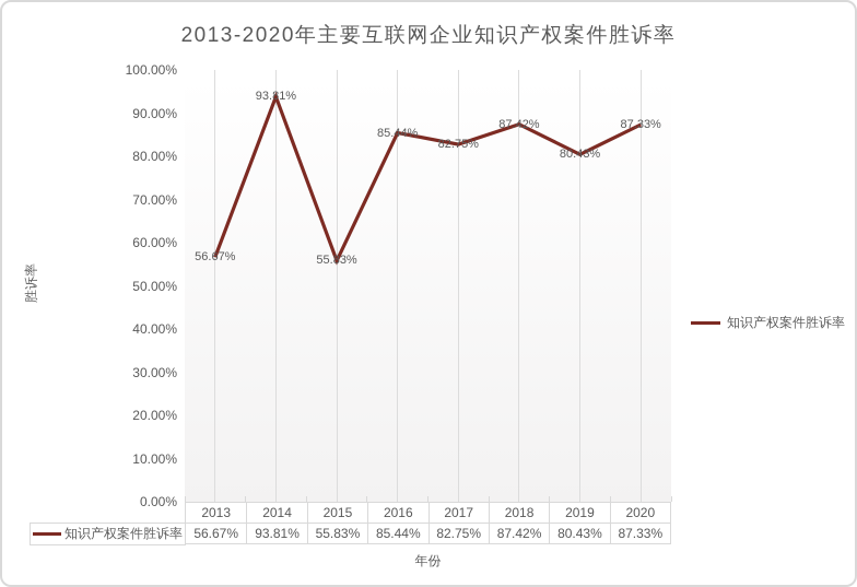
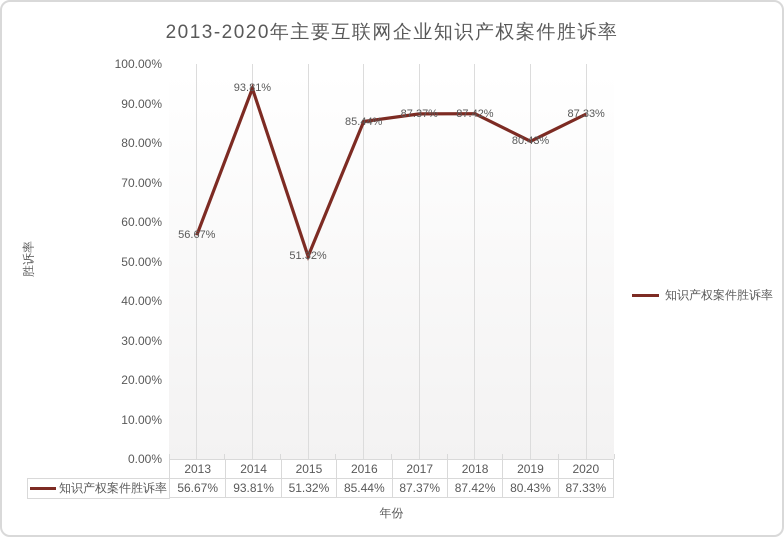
2015: 55.83% -> 51.32%
2017: 82.75% -> 87.37%
